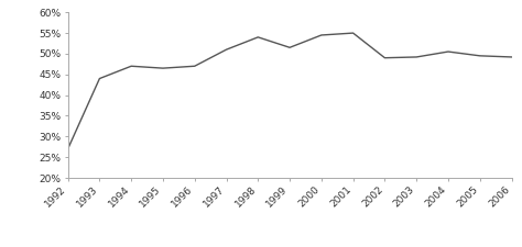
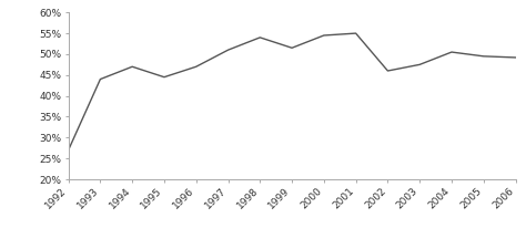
1995: 46.5% -> 44.5%
2002: 49.0% -> 46.0%
2003: 49.2% -> 47.5%
